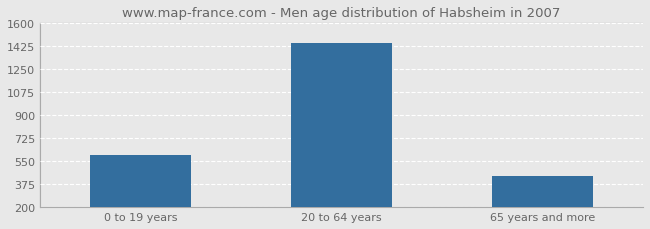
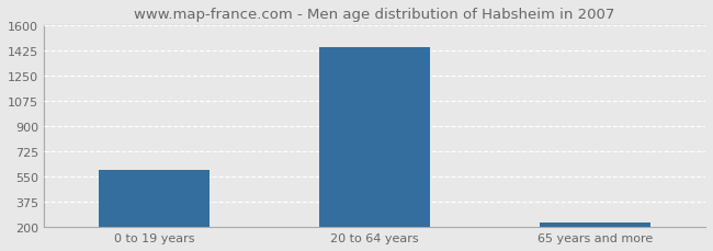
65 years and more: 440 -> 230
